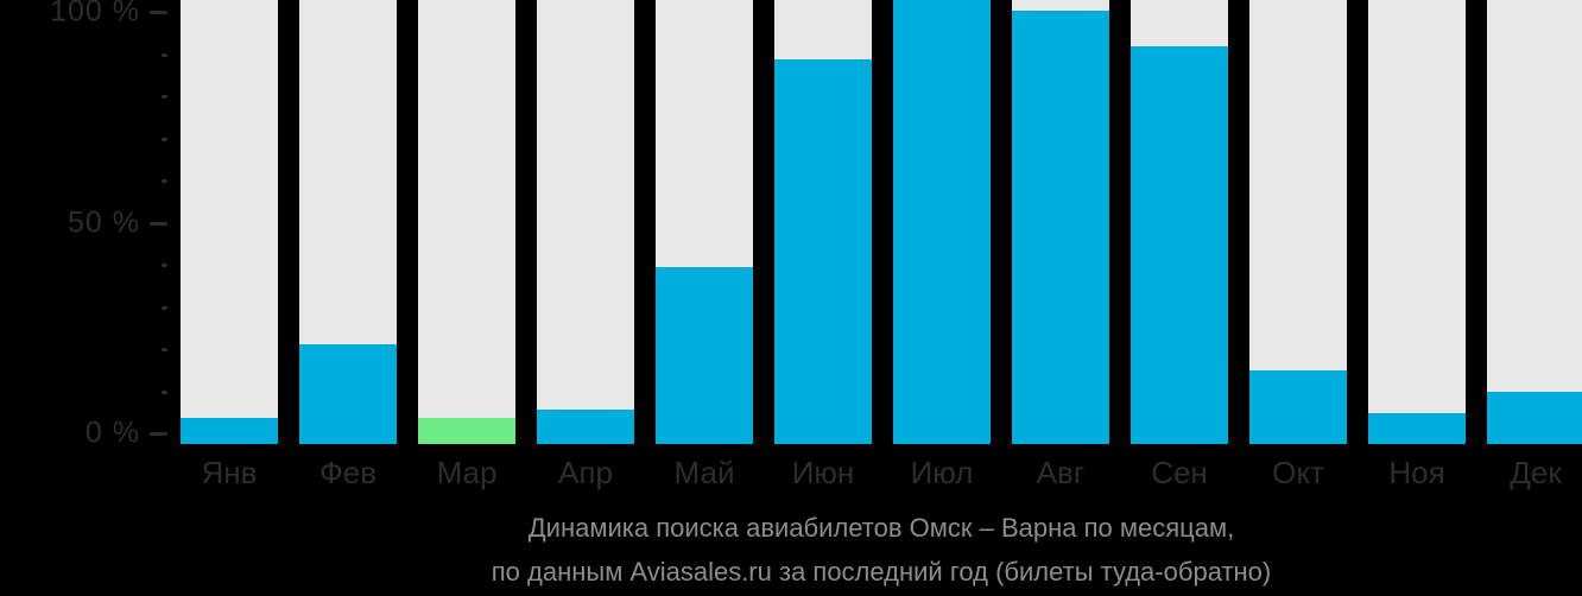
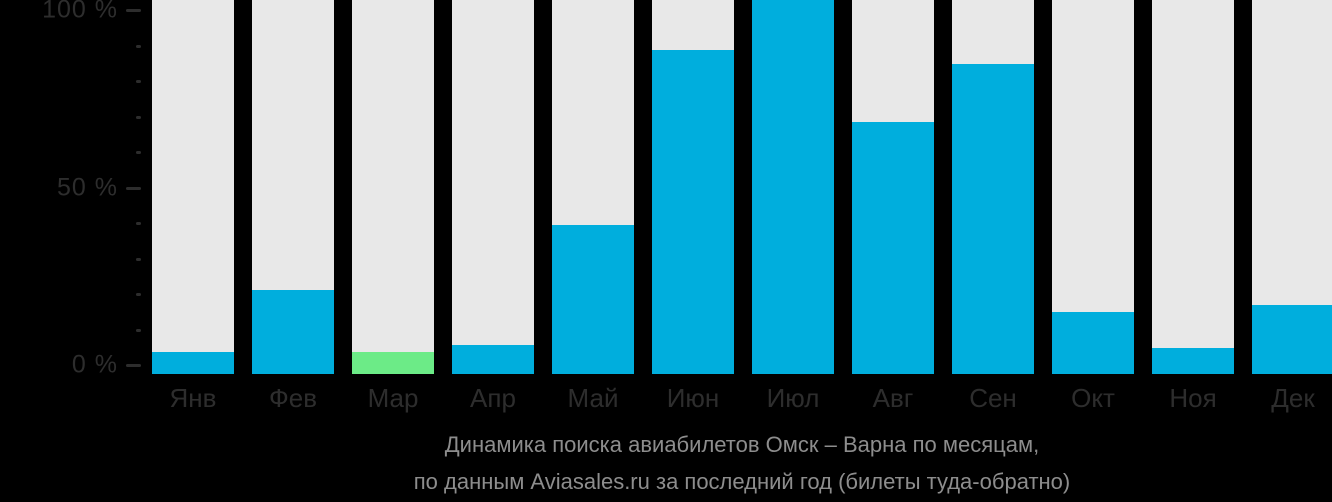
Авг: 100% -> 69%
Сен: 92% -> 85%
Дек: 12% -> 19%
